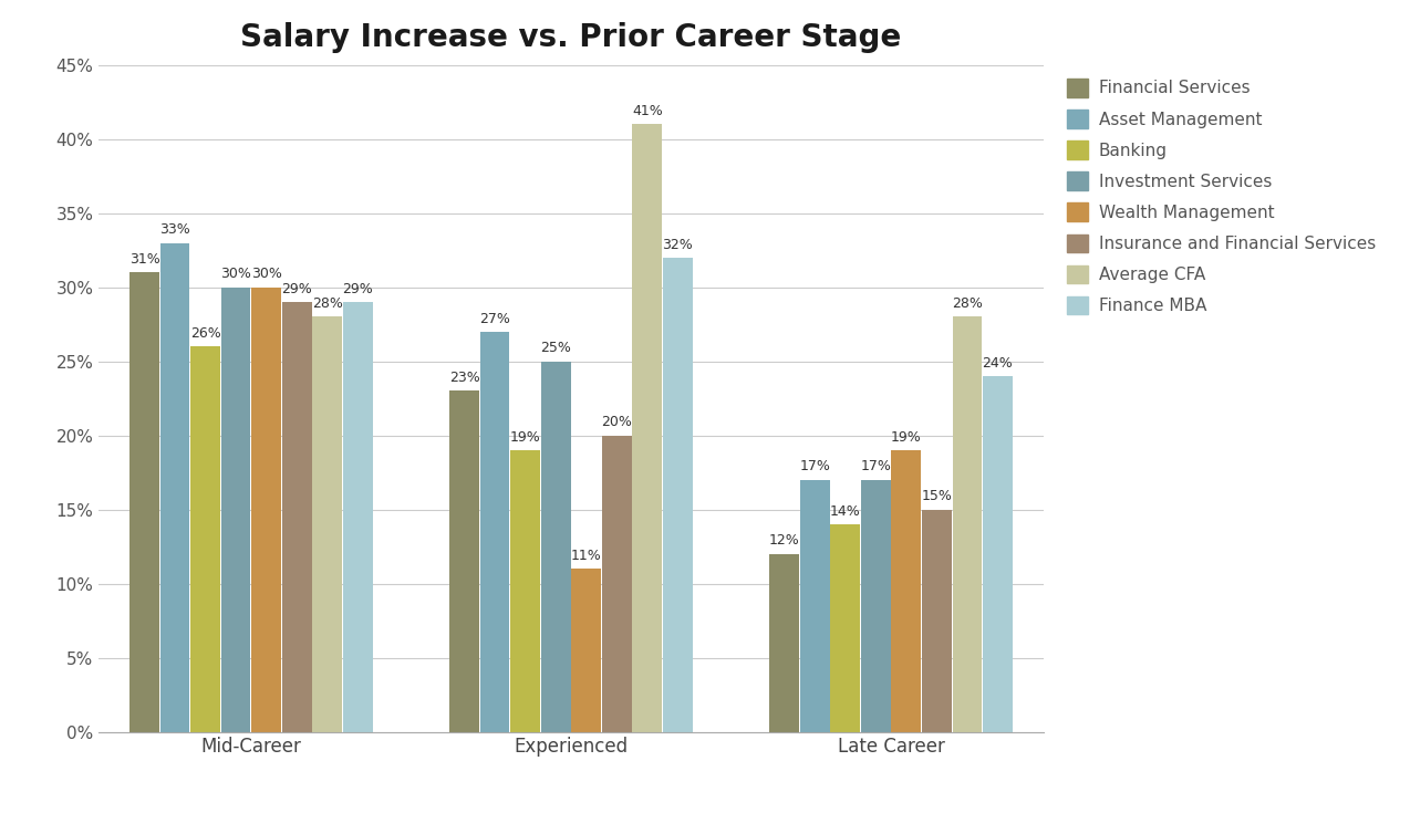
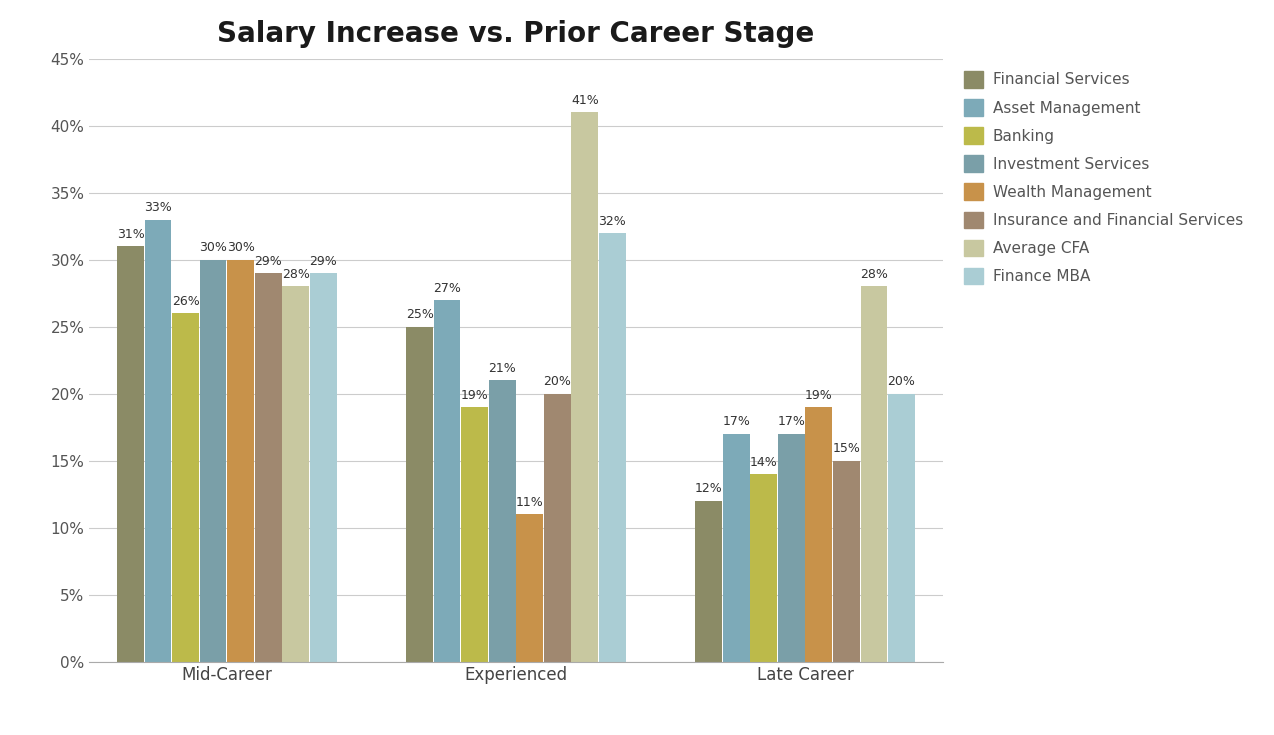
Financial Services/Experienced: 23% -> 25%
Investment Services/Experienced: 25% -> 21%
Finance MBA/Late Career: 24% -> 20%
